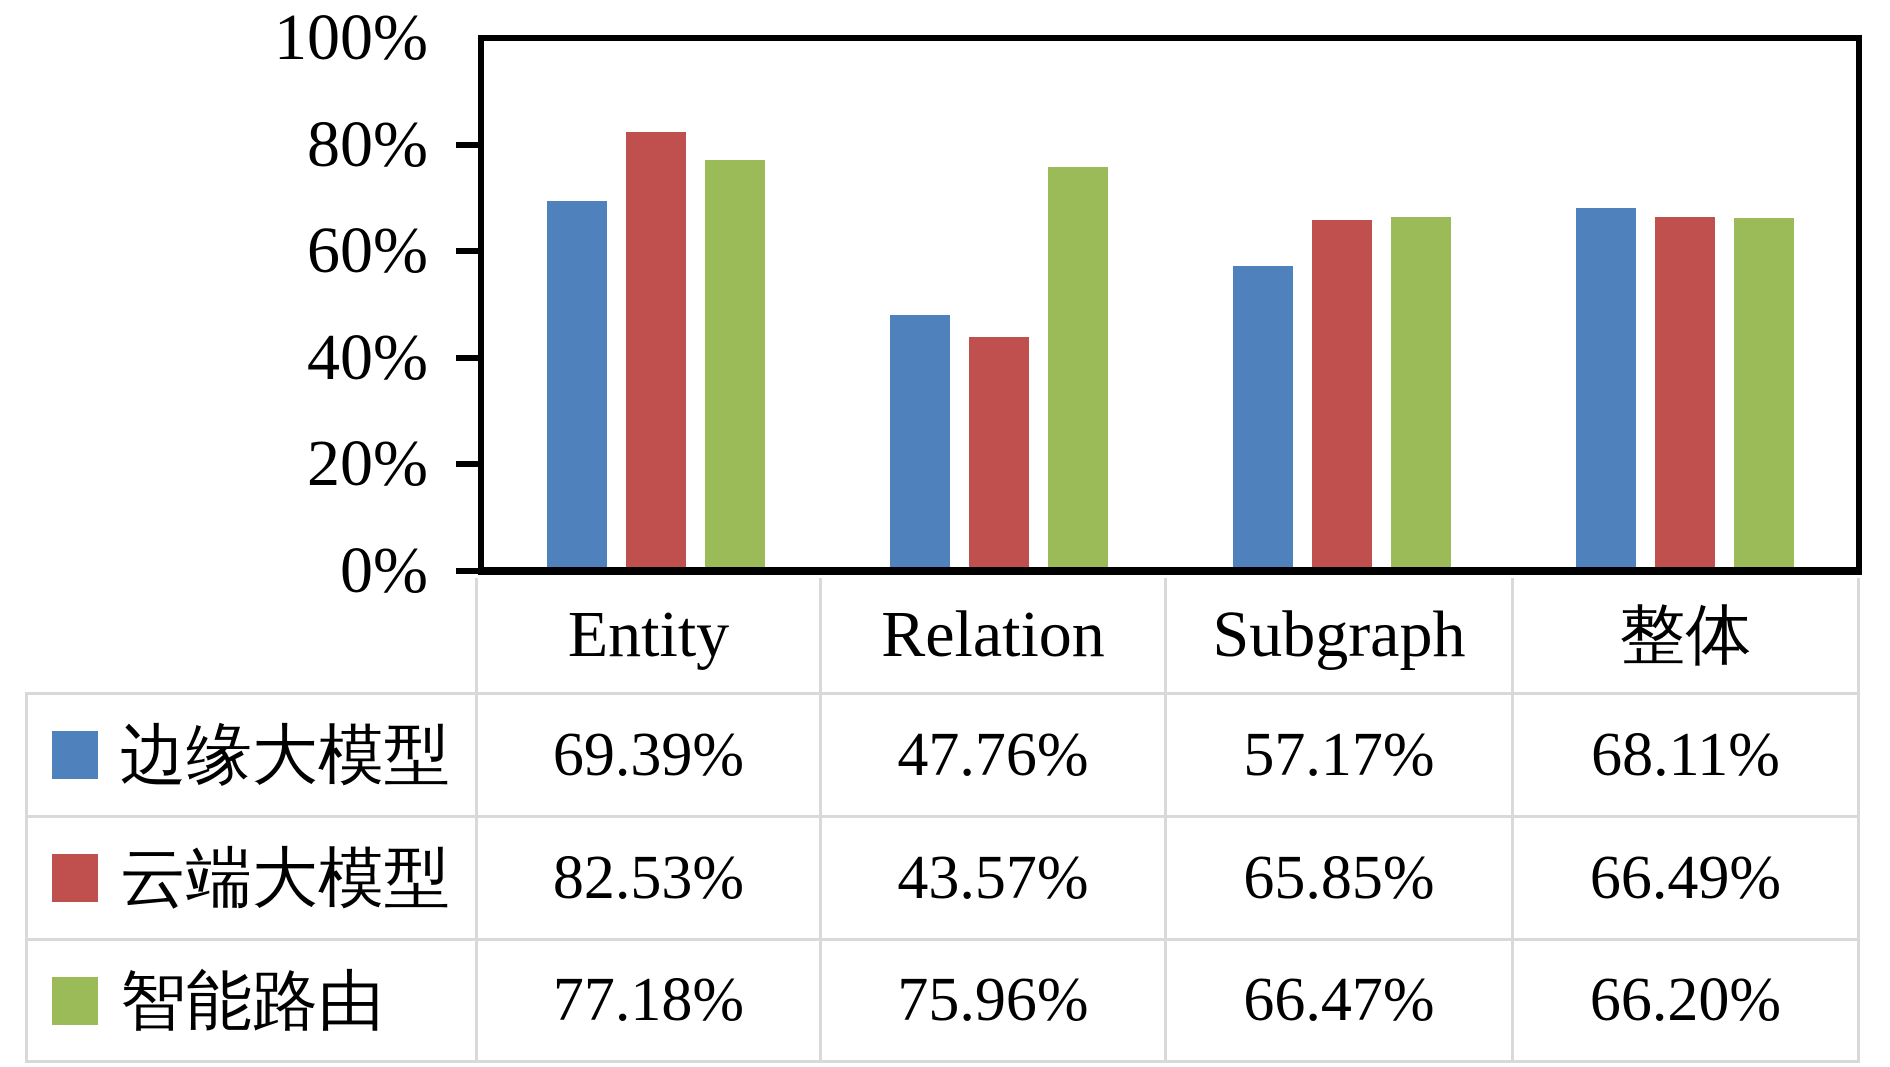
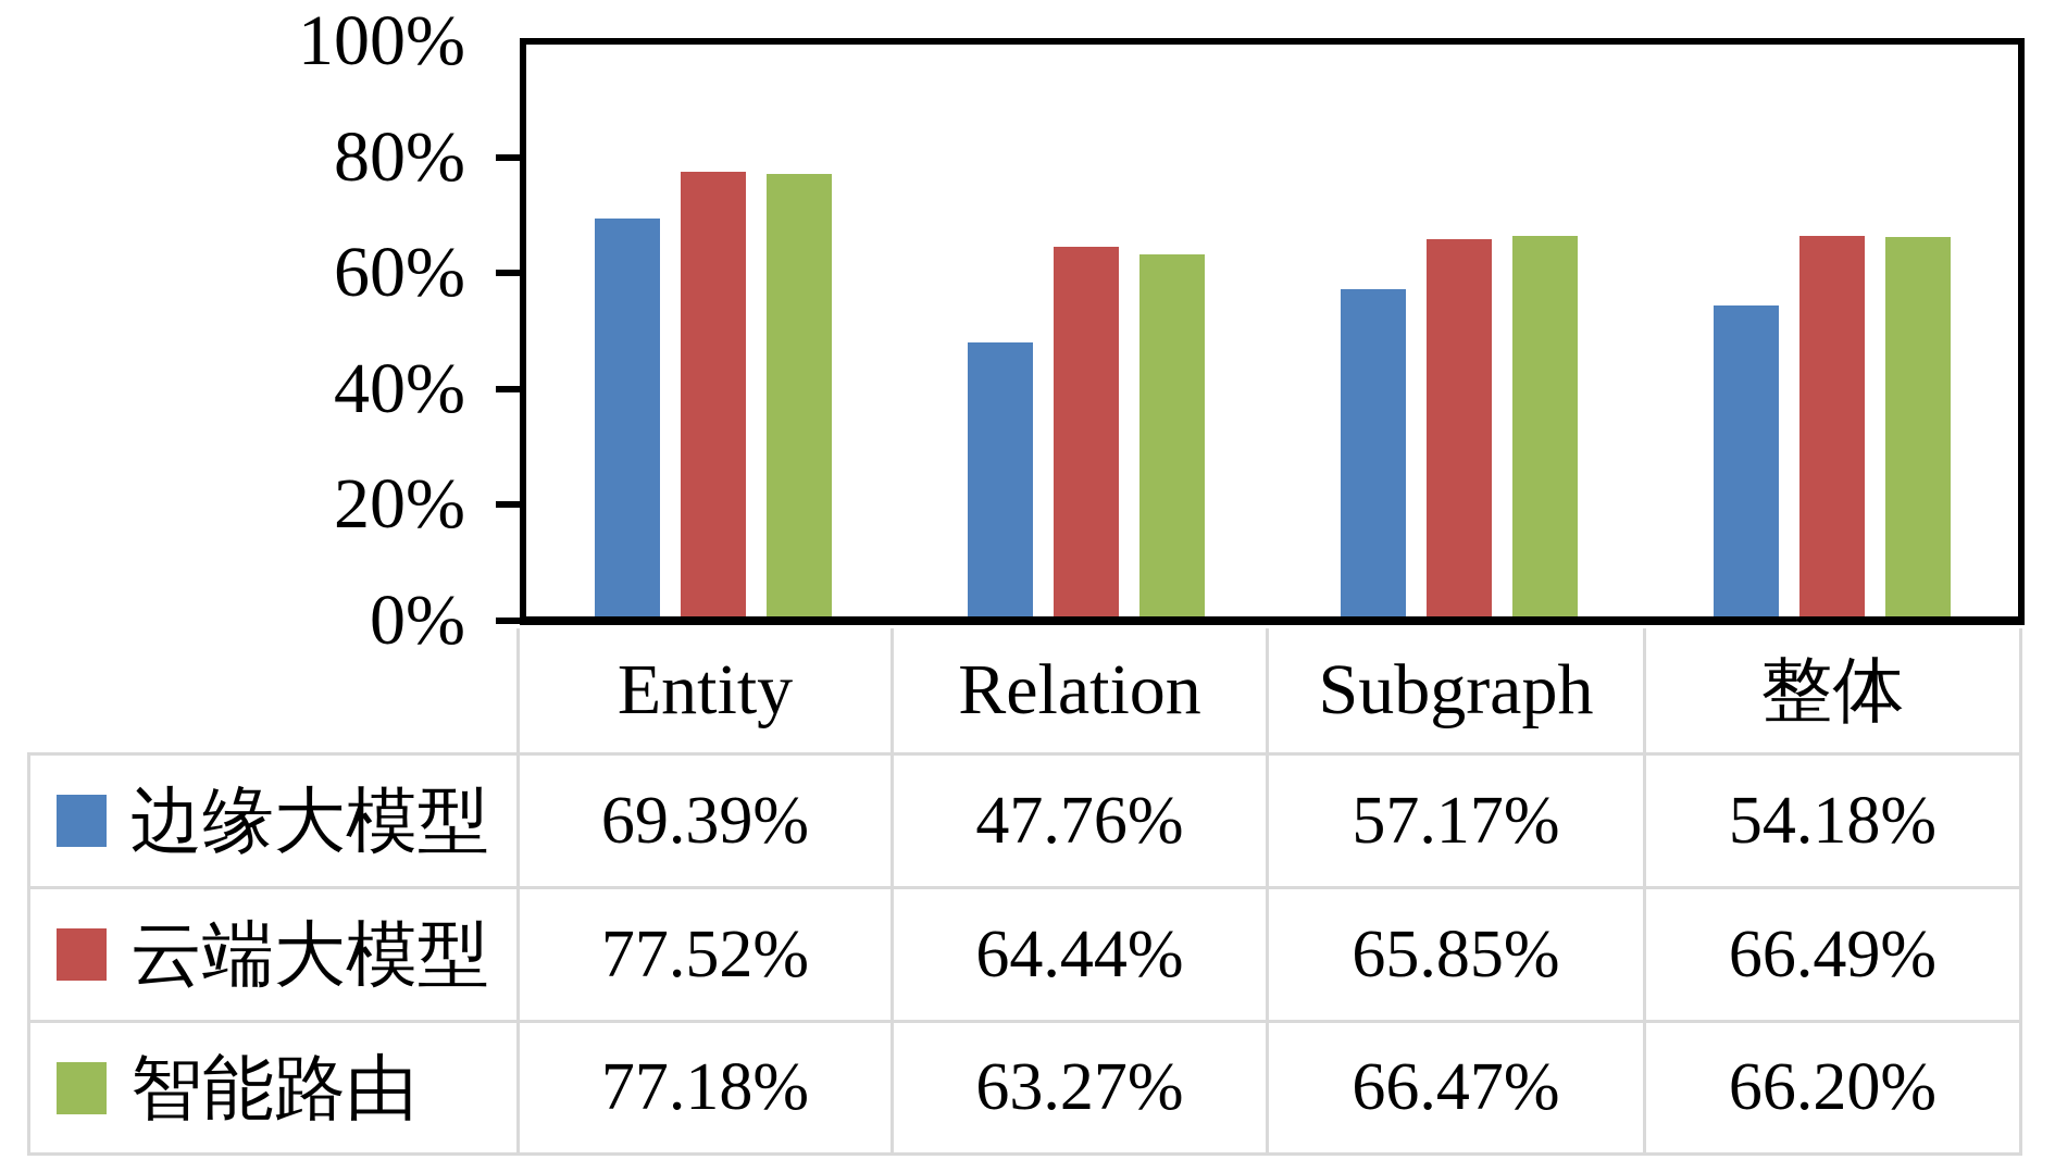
云端大模型/Entity: 82.53% -> 77.52%
云端大模型/Relation: 43.57% -> 64.44%
智能路由/Relation: 75.96% -> 63.27%
边缘大模型/整体: 68.11% -> 54.18%
